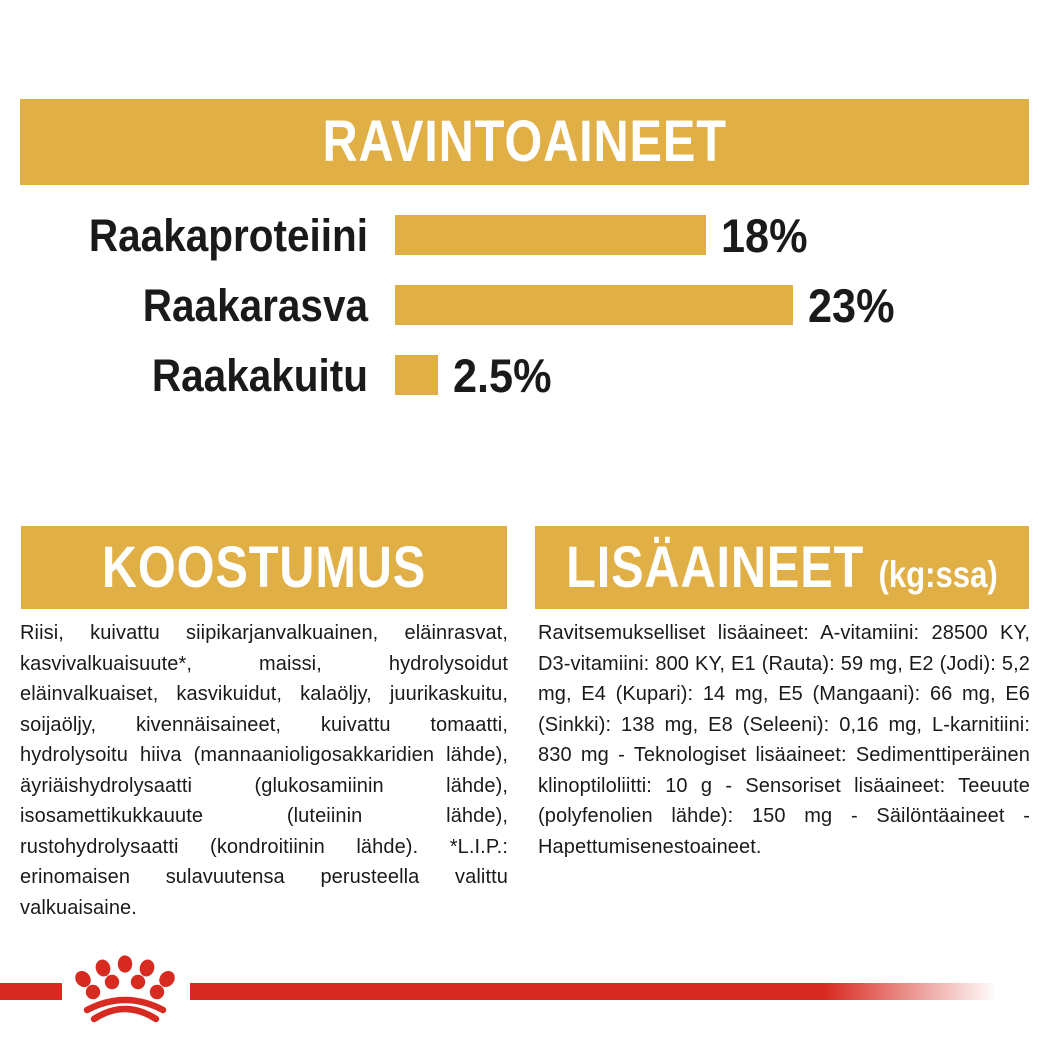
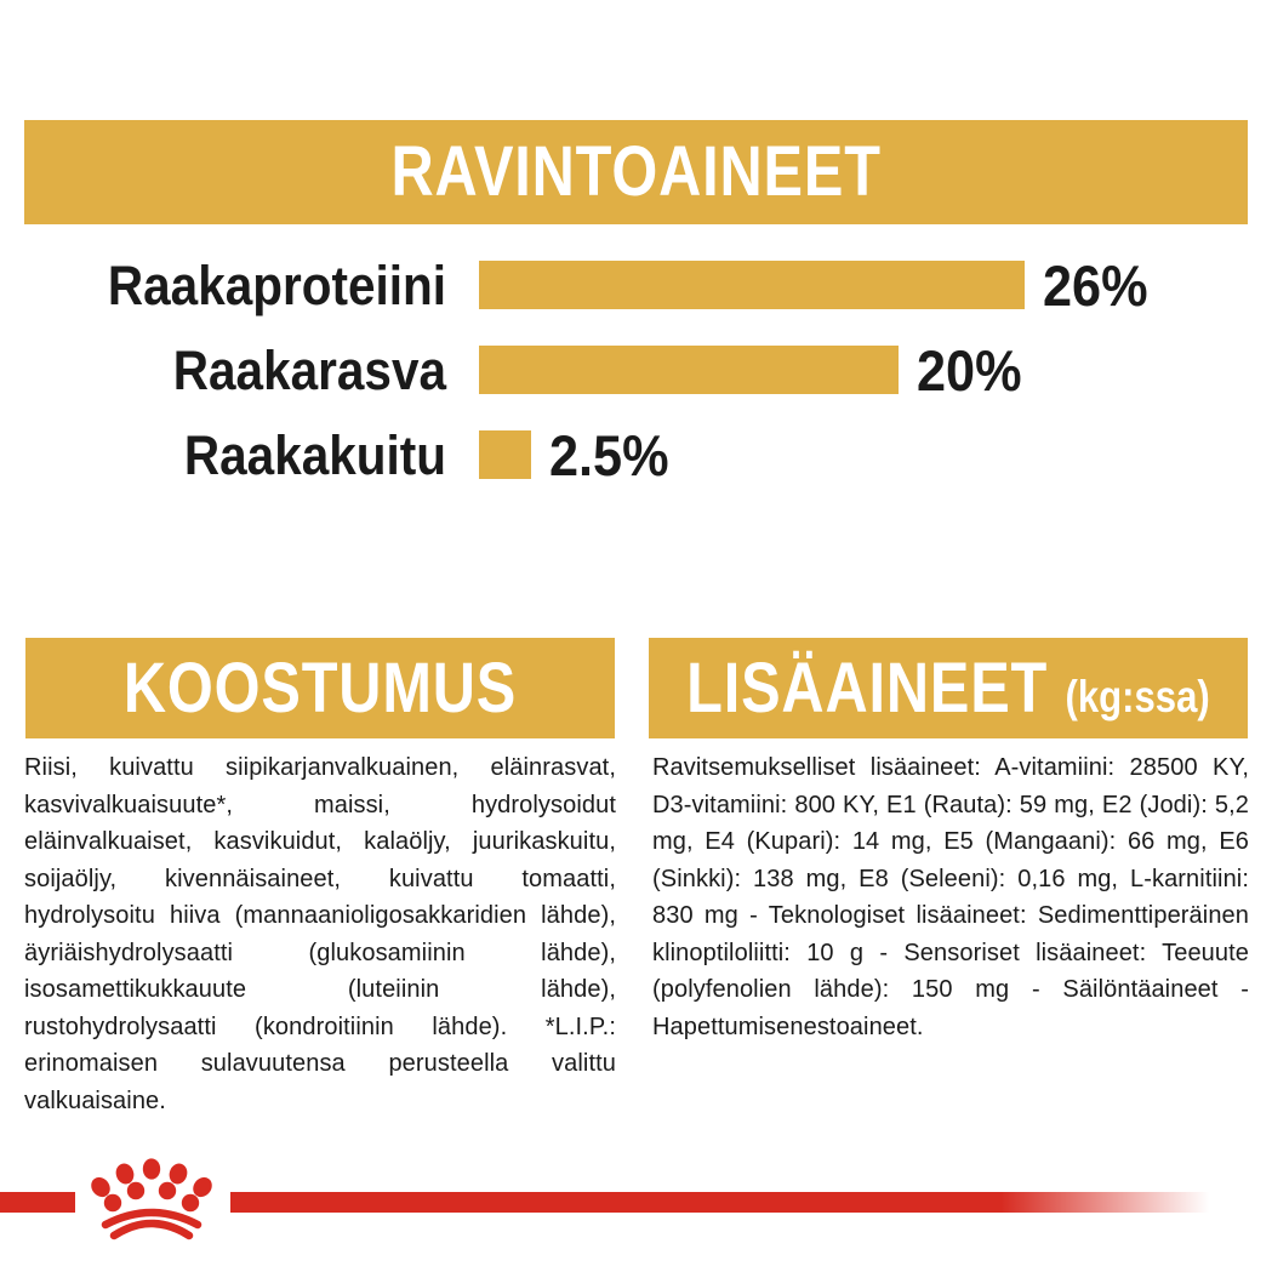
Raakaproteiini: 18% -> 26%
Raakarasva: 23% -> 20%
